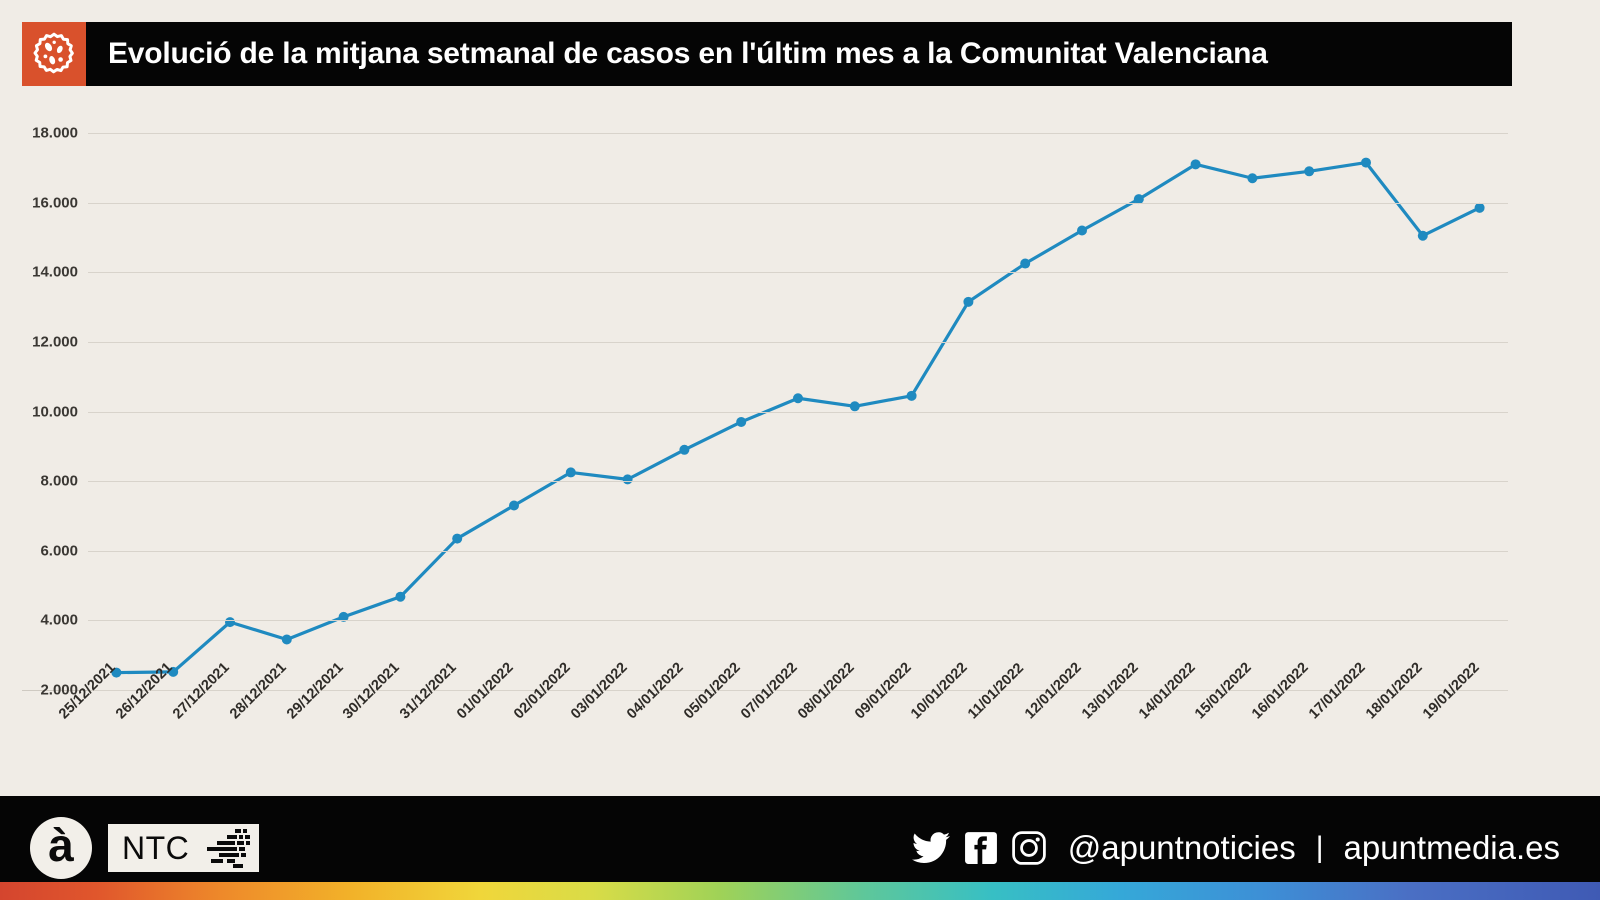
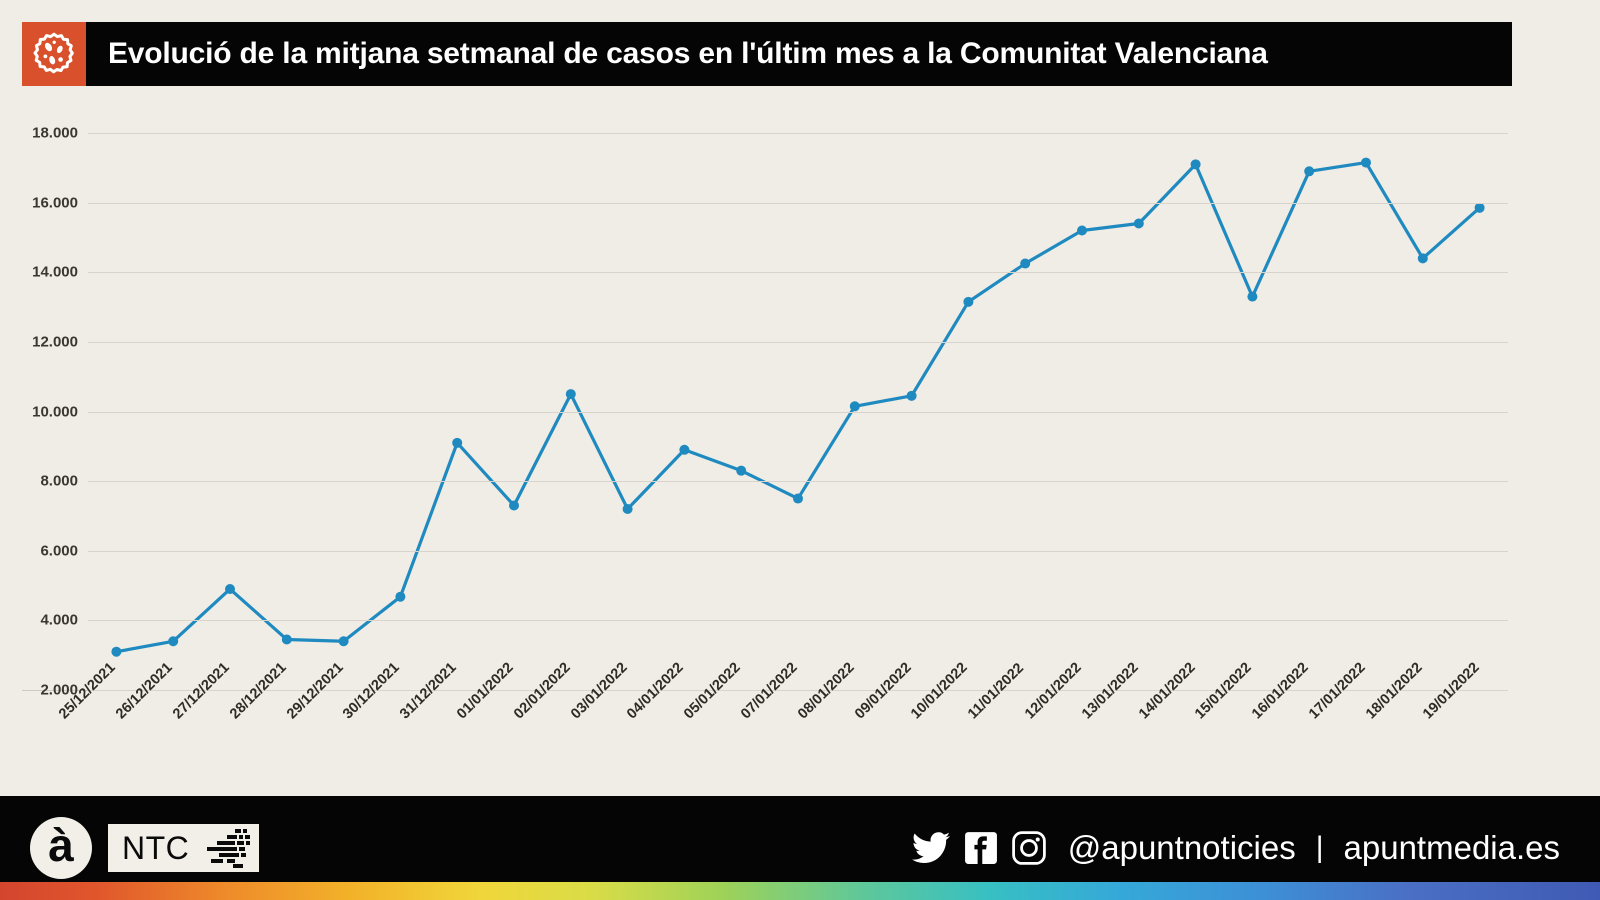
25/12/2021: 2500 -> 3100
26/12/2021: 2500 -> 3400
27/12/2021: 4000 -> 4900
29/12/2021: 4100 -> 3400
31/12/2021: 6400 -> 9100
02/01/2022: 8200 -> 10500
03/01/2022: 8000 -> 7200
05/01/2022: 9700 -> 8300
07/01/2022: 10400 -> 7500
13/01/2022: 16100 -> 15400
15/01/2022: 16700 -> 13300
18/01/2022: 15000 -> 14400
